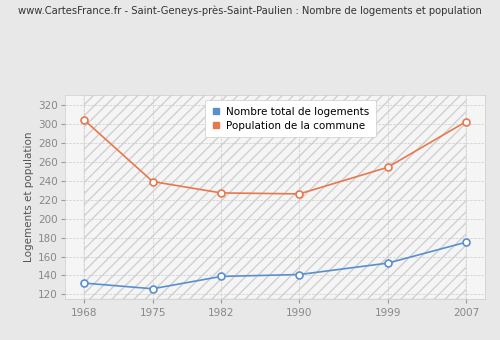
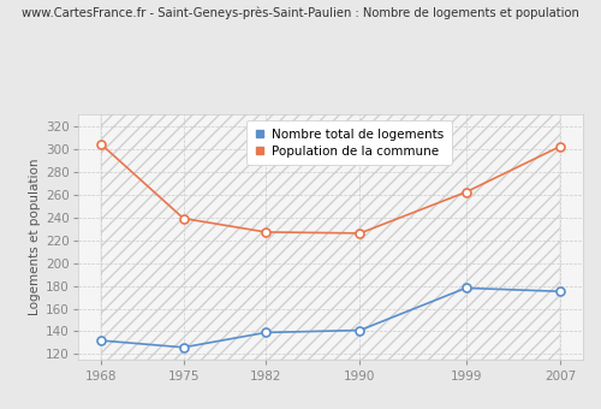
Nombre total de logements/1999: 153 -> 178
Population de la commune/1999: 254 -> 262
